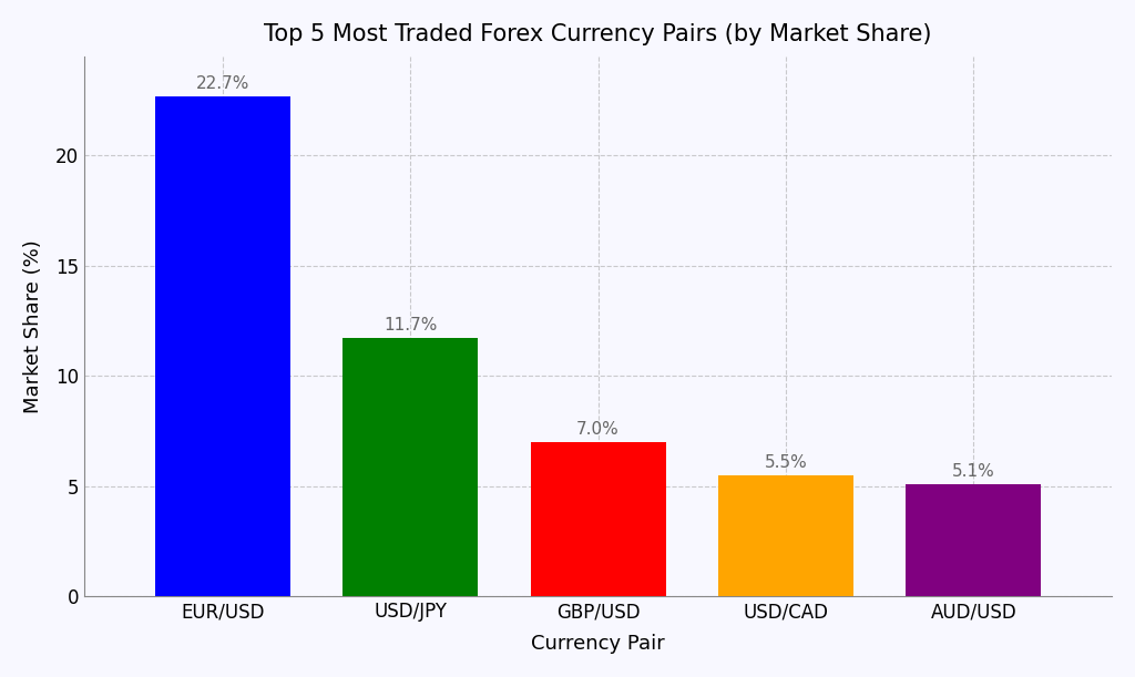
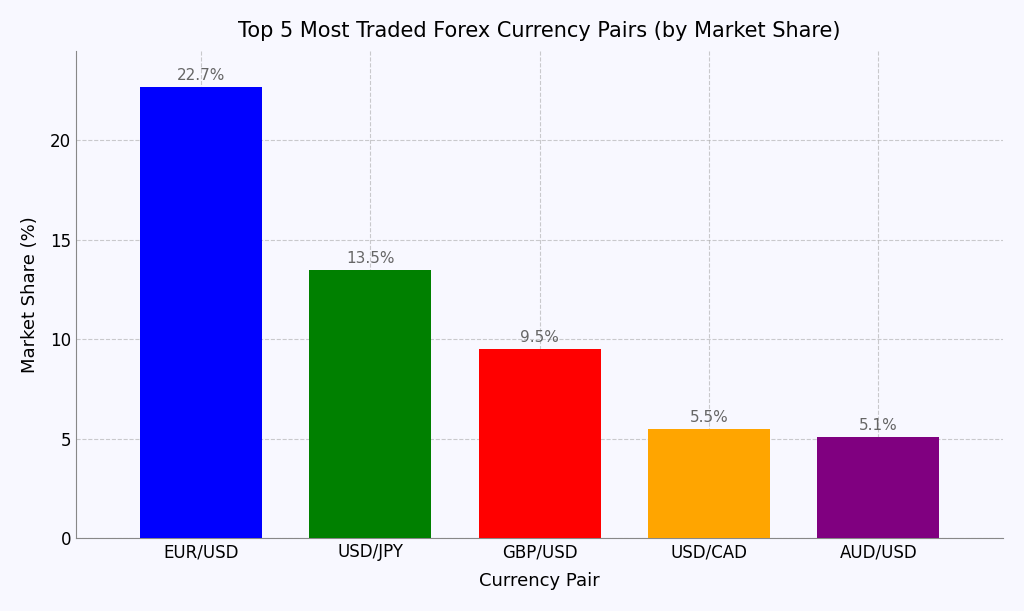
USD/JPY: 11.7% -> 13.5%
GBP/USD: 7.0% -> 9.5%
